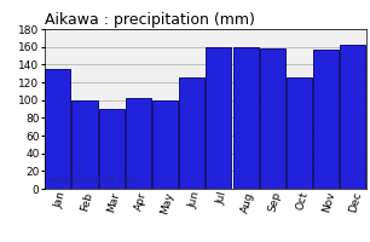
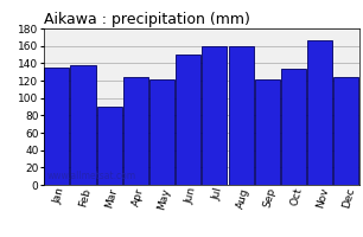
Feb: 100 -> 138
Apr: 102 -> 124
May: 100 -> 122
Jun: 125 -> 150
Sep: 158 -> 122
Oct: 125 -> 134
Nov: 157 -> 166
Dec: 162 -> 124
